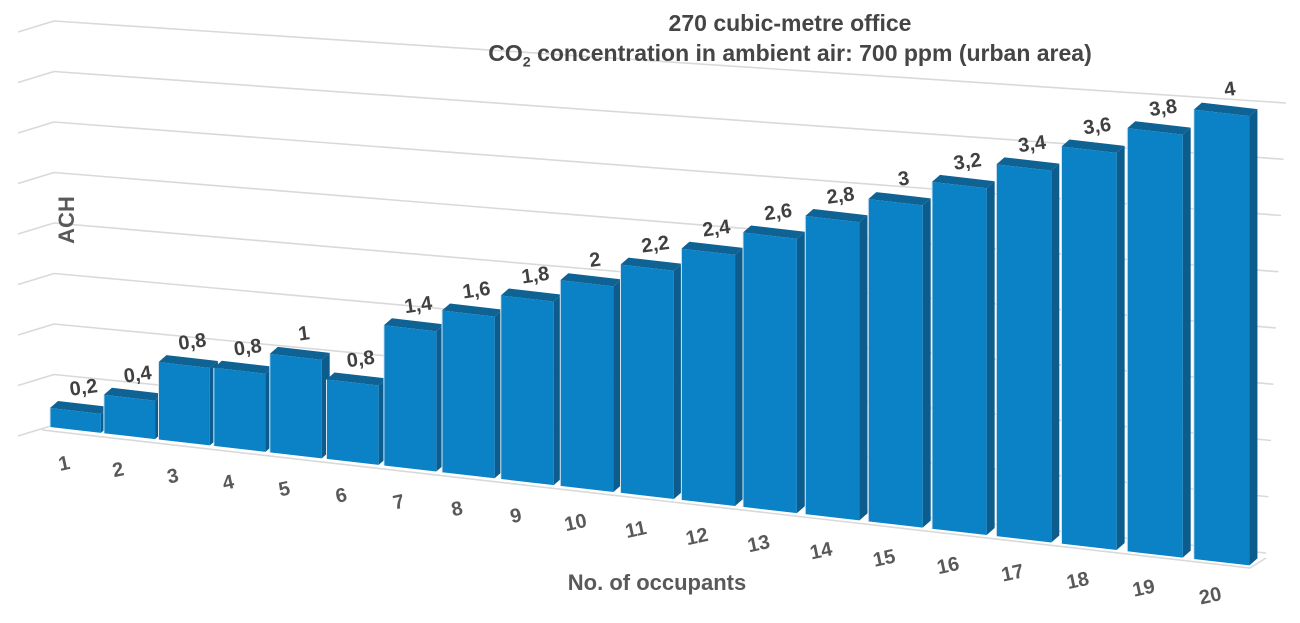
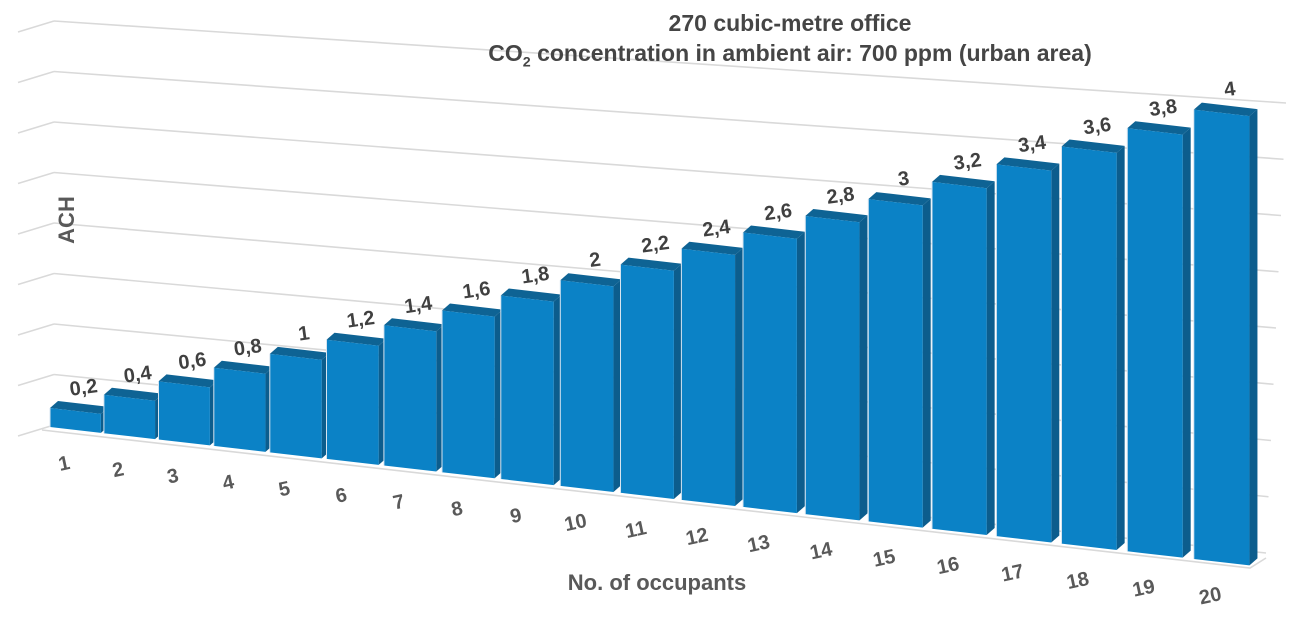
3: 0,8 -> 0,6
6: 0,8 -> 1,2
